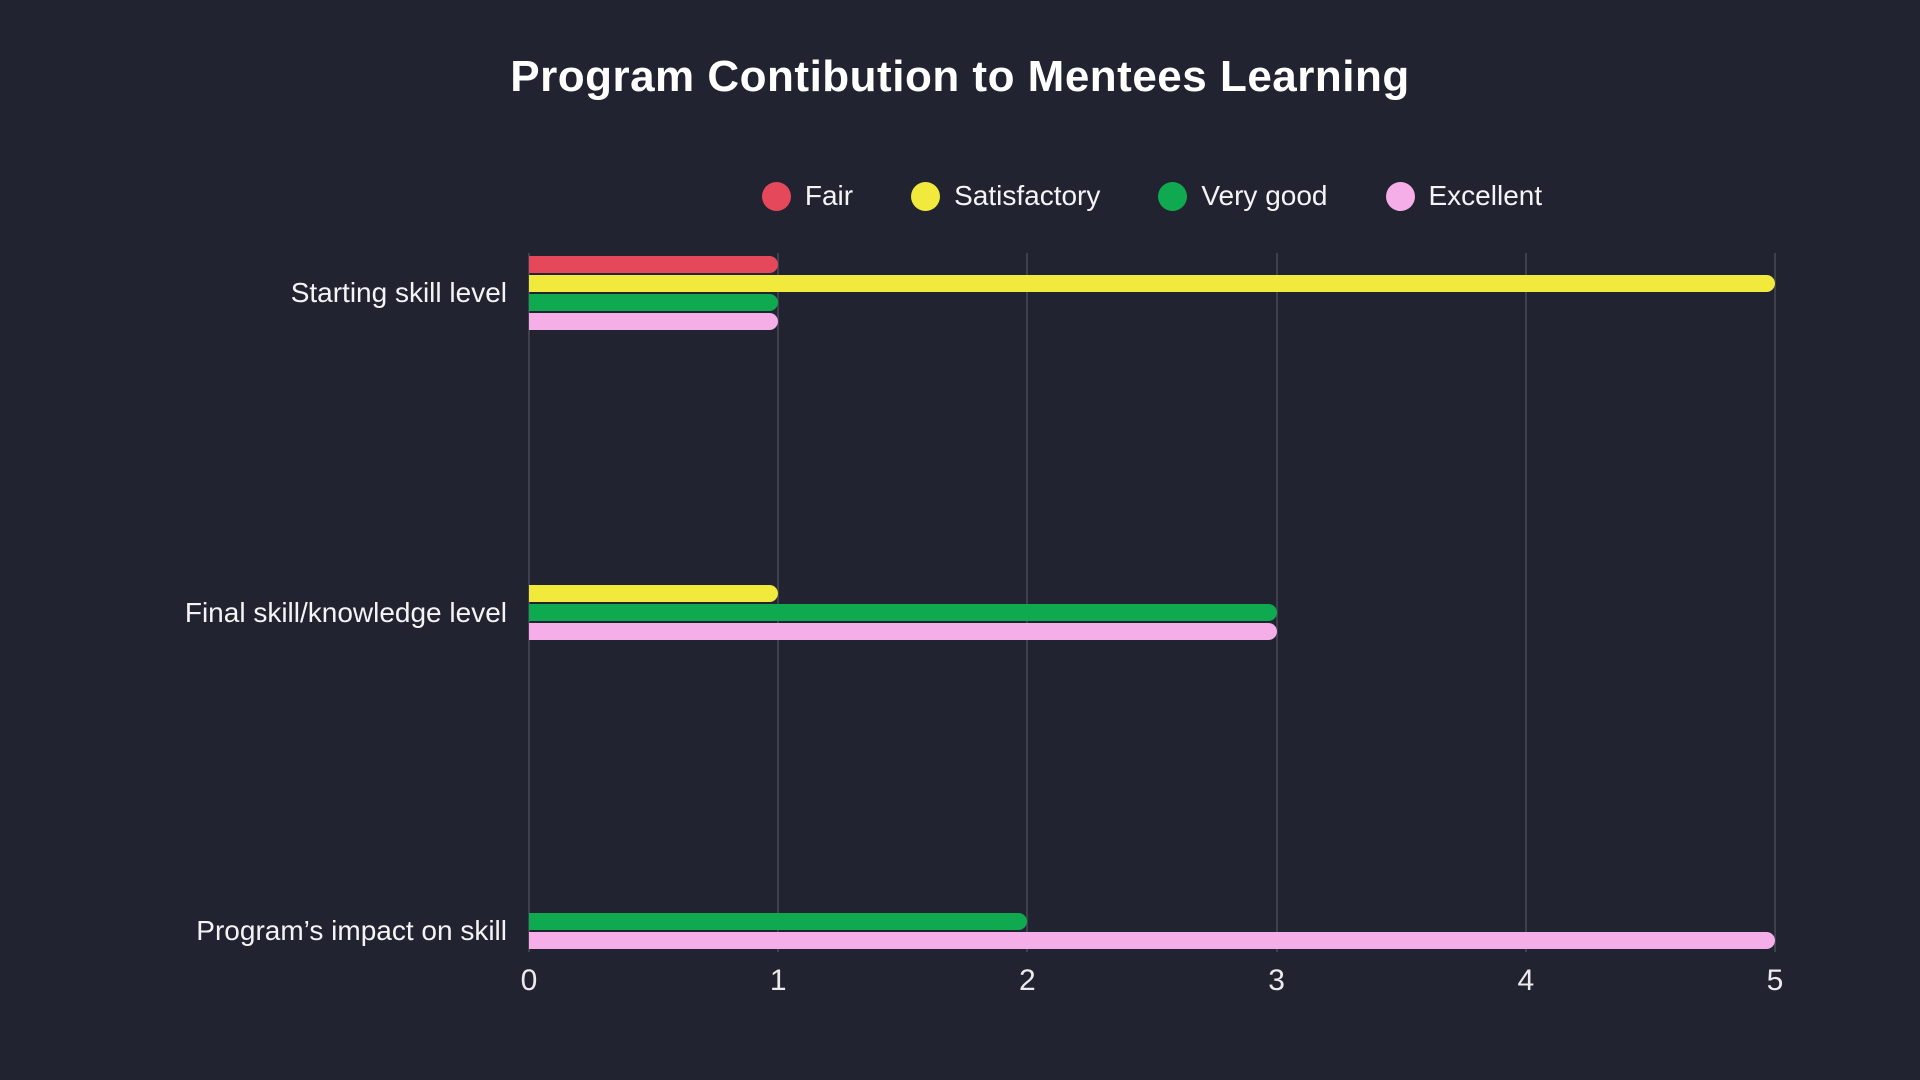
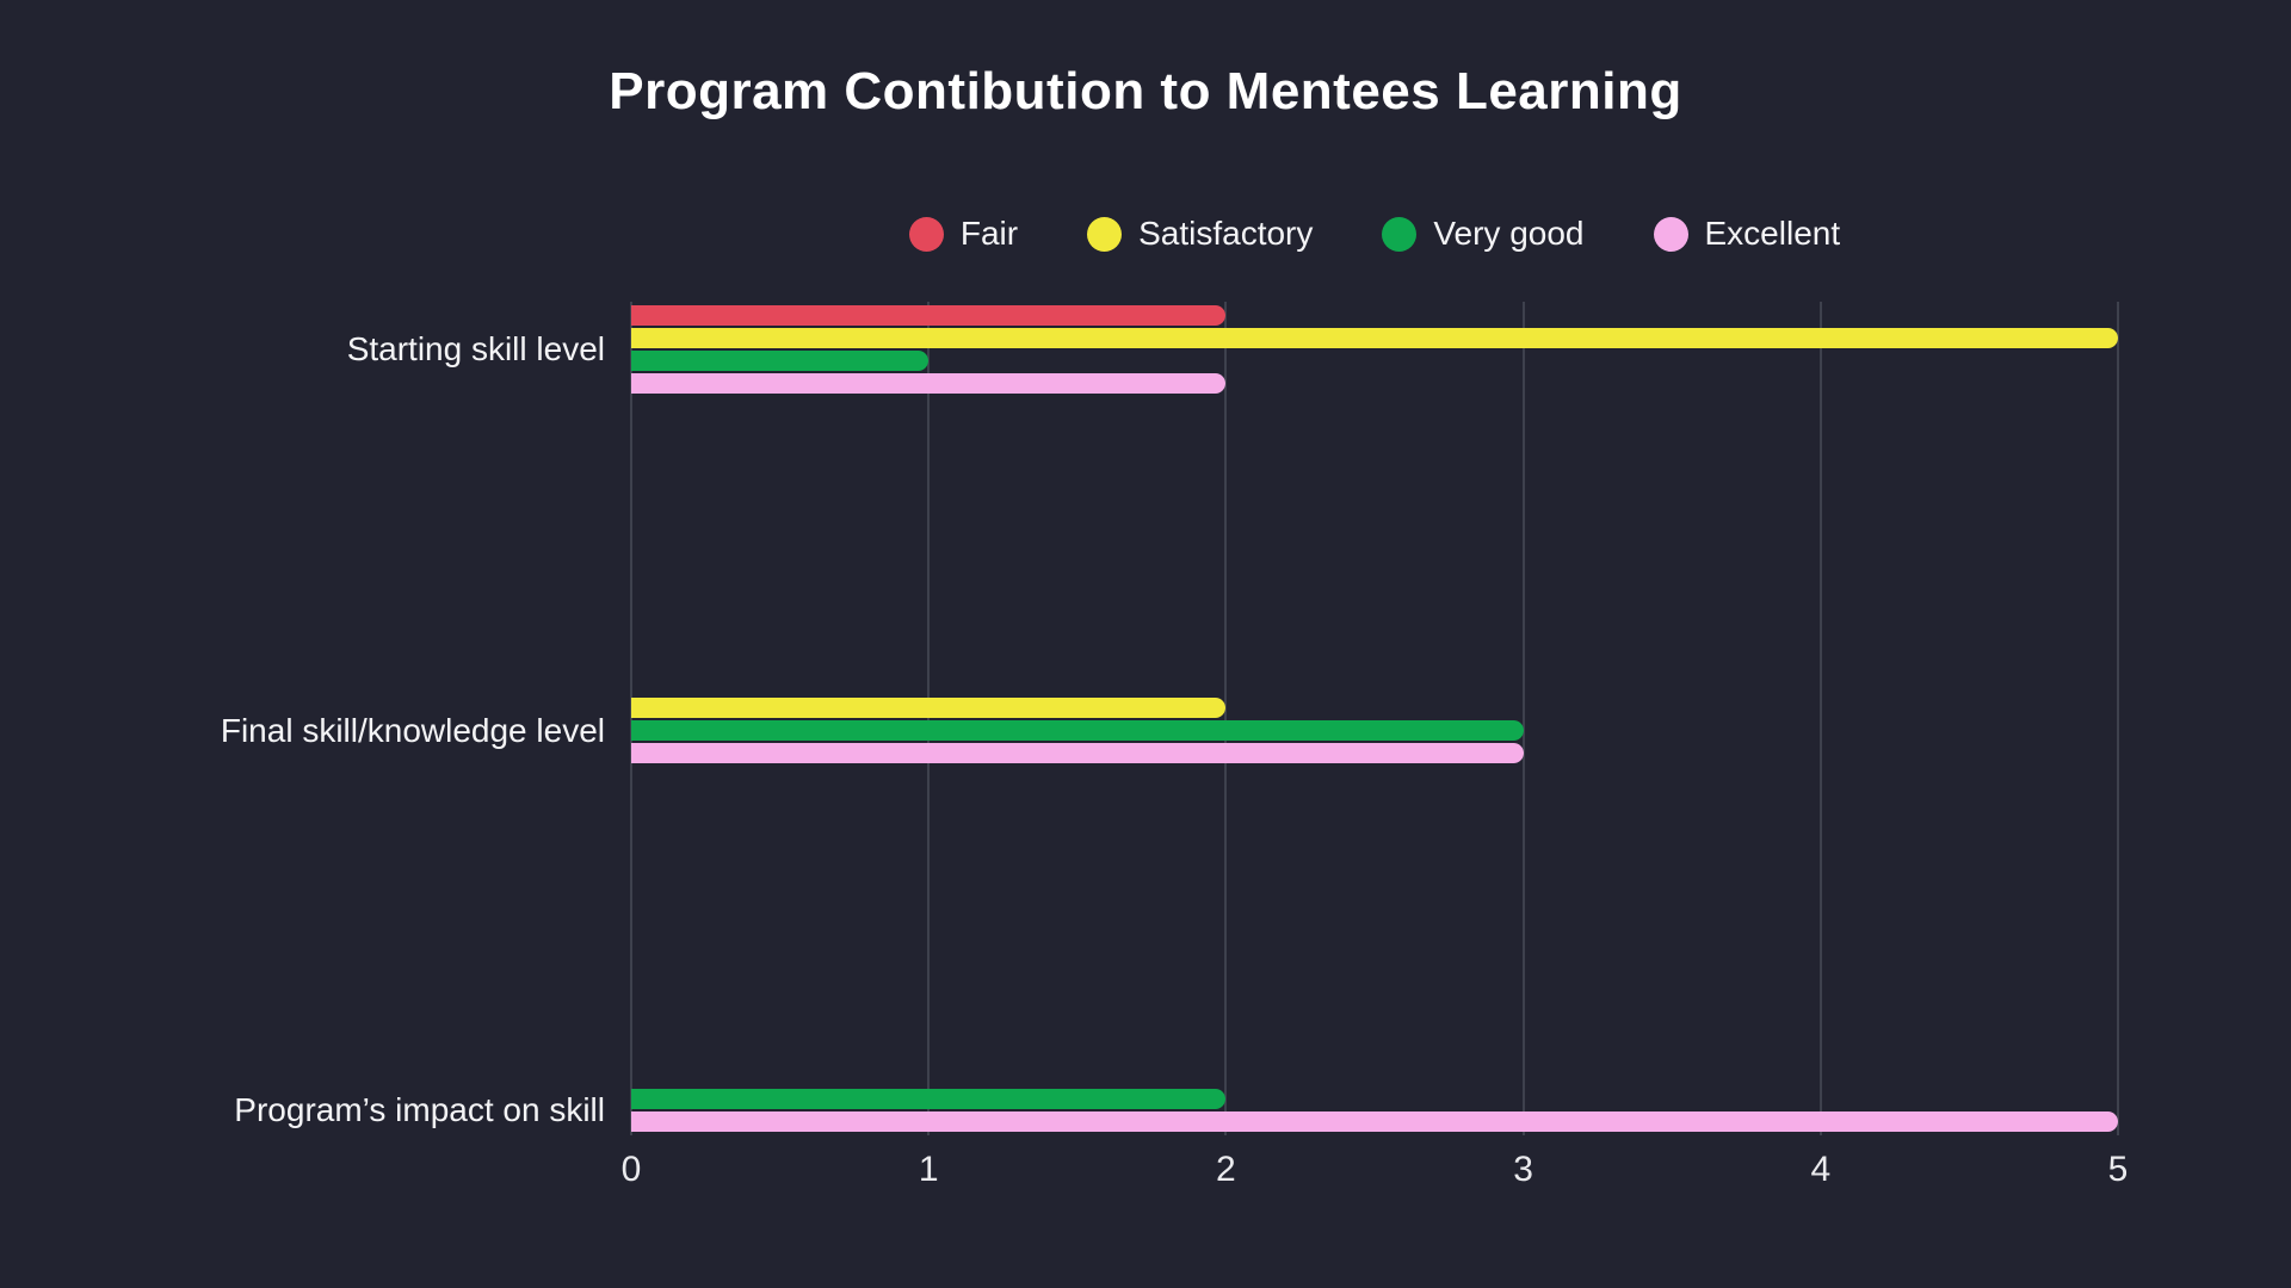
Fair/Starting skill level: 1 -> 2
Excellent/Starting skill level: 1 -> 2
Satisfactory/Final skill/knowledge level: 1 -> 2
